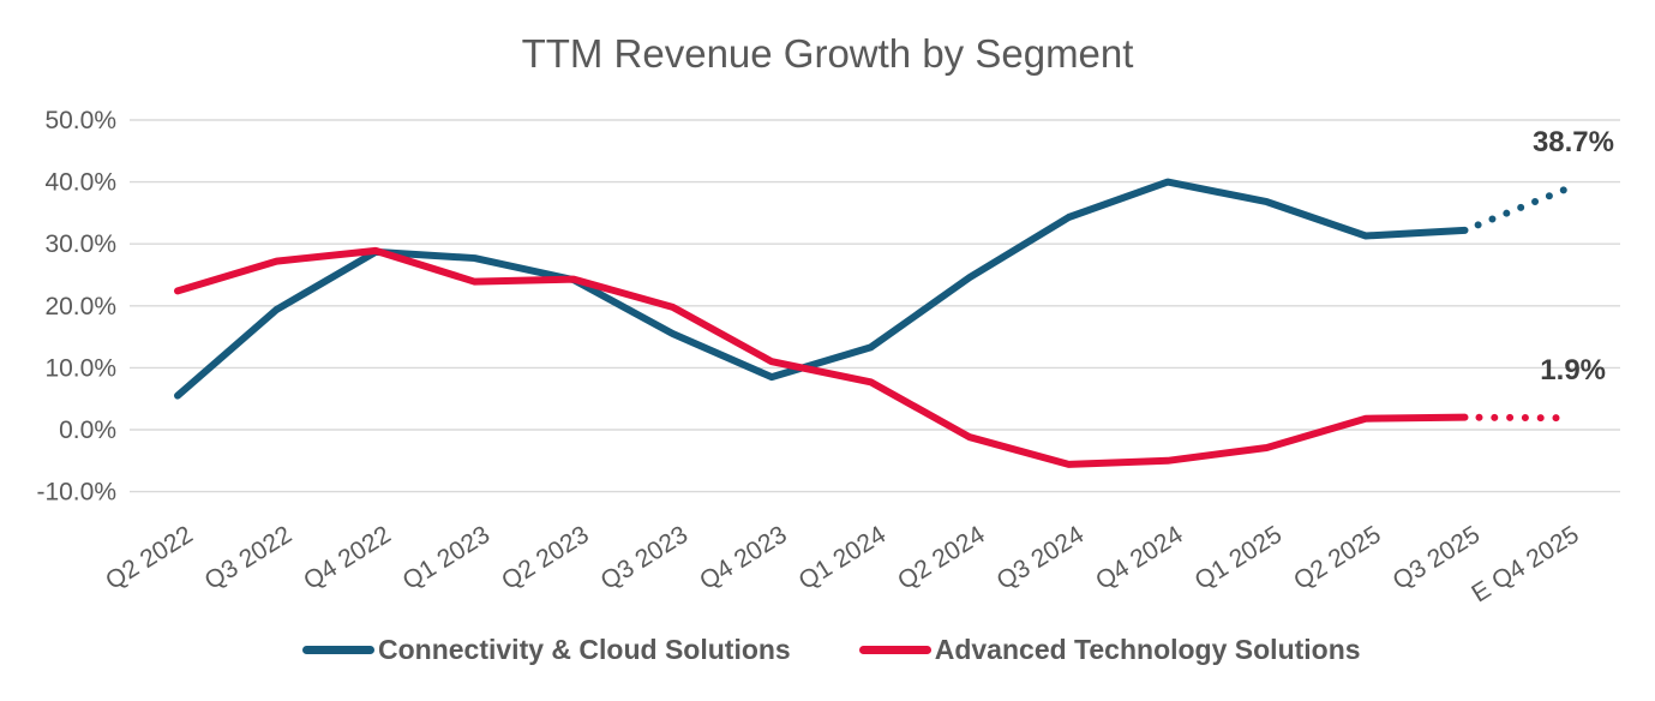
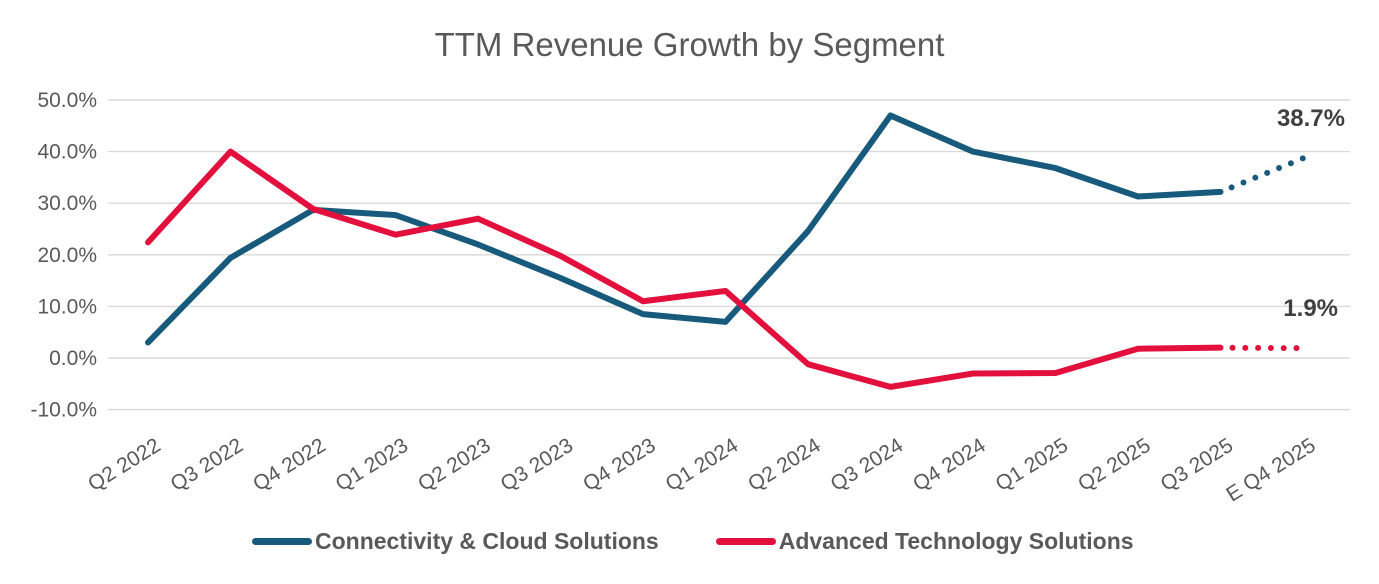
Connectivity & Cloud Solutions/Q2 2022: 6% -> 3%
Advanced Technology Solutions/Q3 2022: 27% -> 40%
Connectivity & Cloud Solutions/Q2 2023: 24% -> 22%
Advanced Technology Solutions/Q2 2023: 24% -> 27%
Connectivity & Cloud Solutions/Q1 2024: 13% -> 7%
Advanced Technology Solutions/Q1 2024: 8% -> 13%
Connectivity & Cloud Solutions/Q3 2024: 34% -> 47%
Advanced Technology Solutions/Q4 2024: -5% -> -3%
